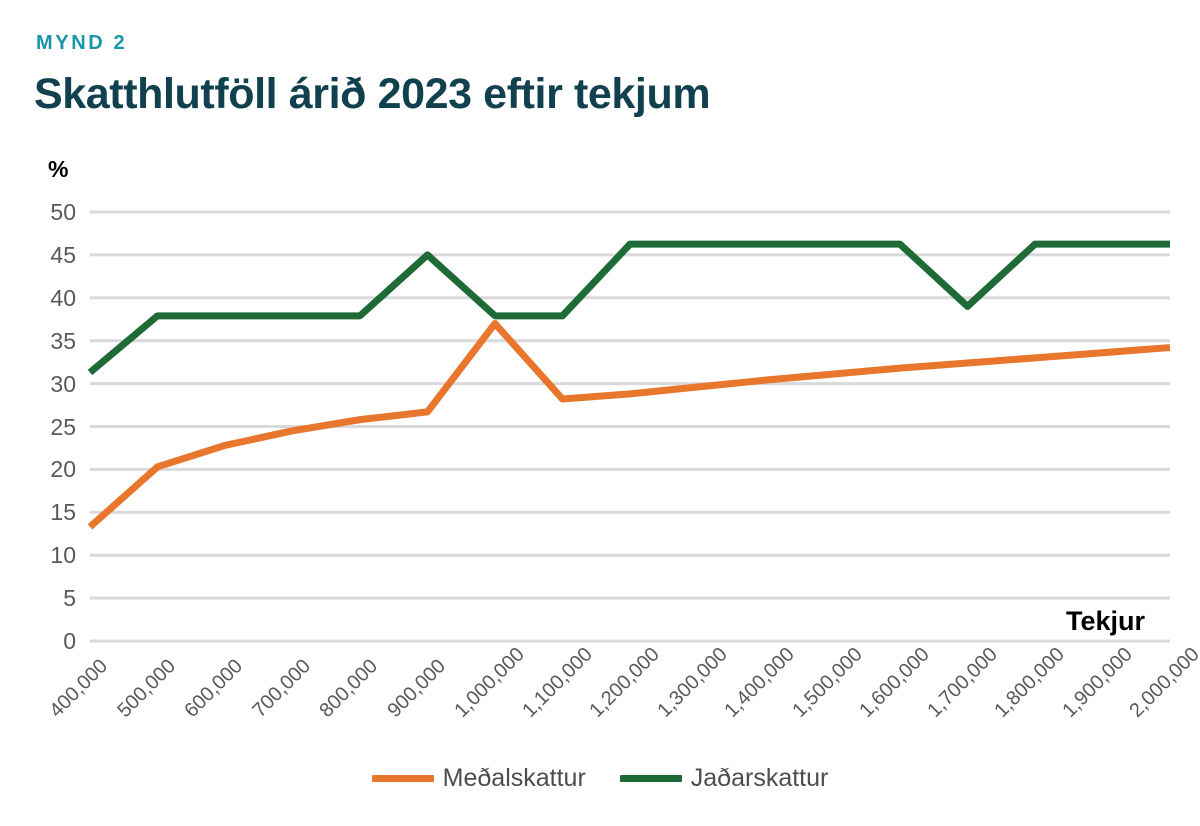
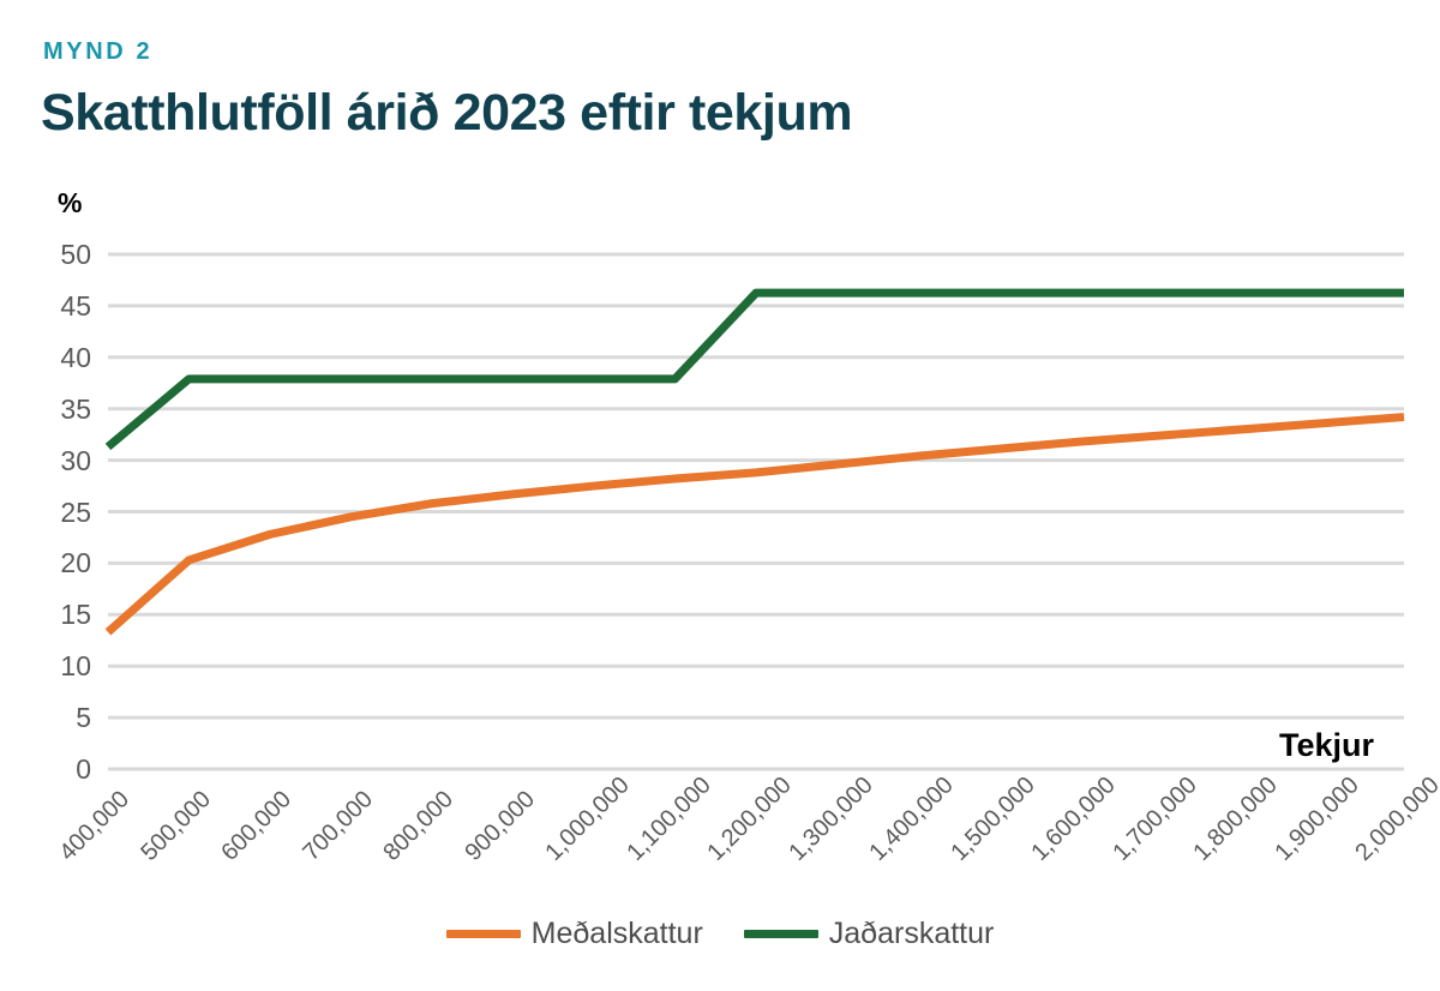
Jaðarskattur/900,000: 45 -> 38
Meðalskattur/1,000,000: 37 -> 28
Jaðarskattur/1,700,000: 39 -> 46
